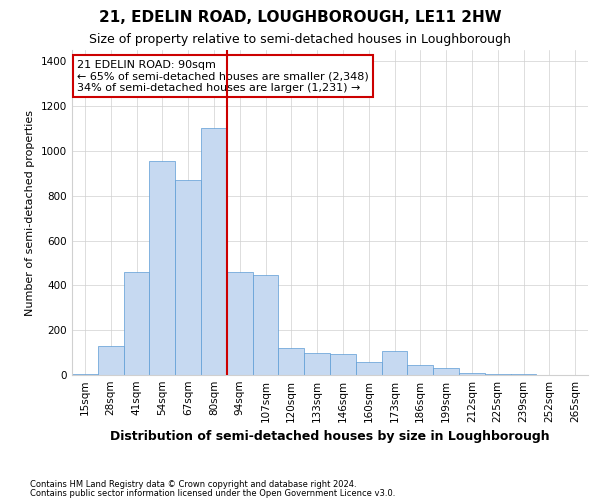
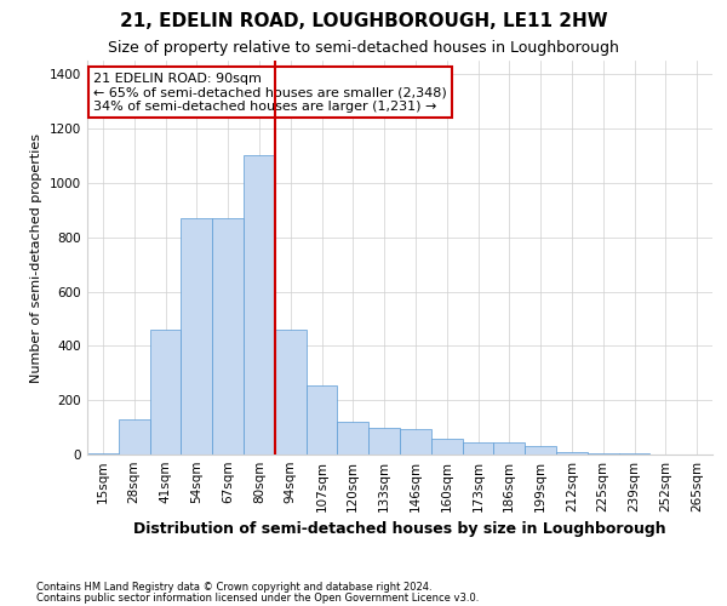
54sqm: 955 -> 870
107sqm: 445 -> 255
173sqm: 105 -> 45
